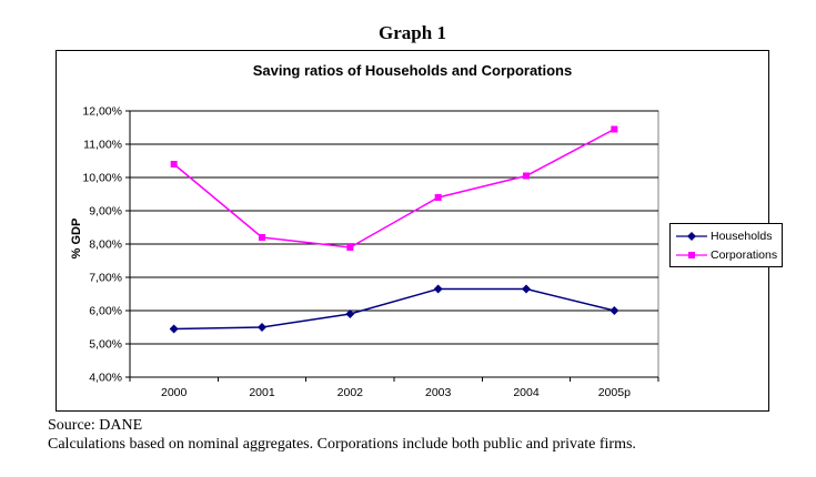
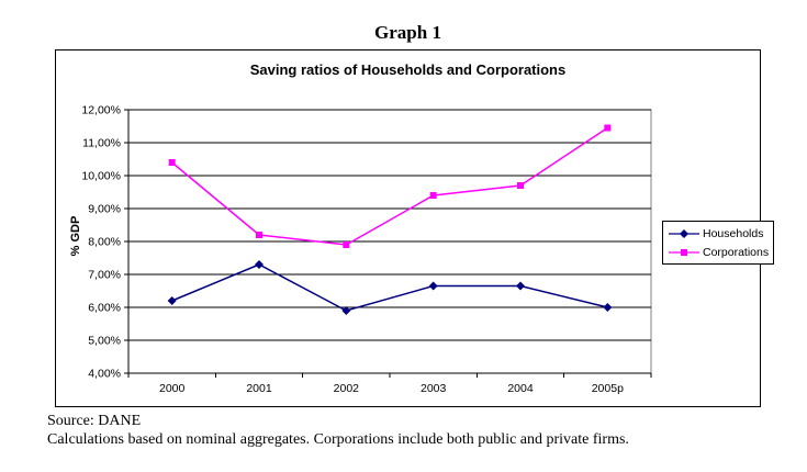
Households/2000: 5,5% -> 6,2%
Households/2001: 5,5% -> 7,3%
Corporations/2004: 10,1% -> 9,7%
